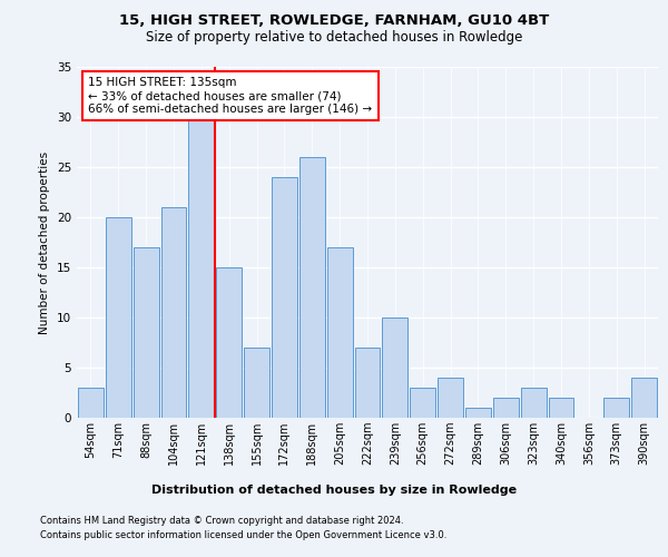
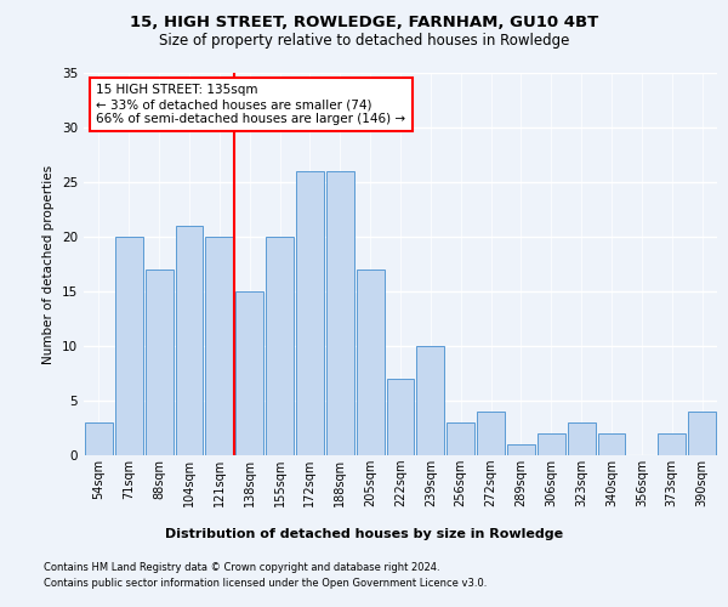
121sqm: 30 -> 20
155sqm: 7 -> 20
172sqm: 24 -> 26
